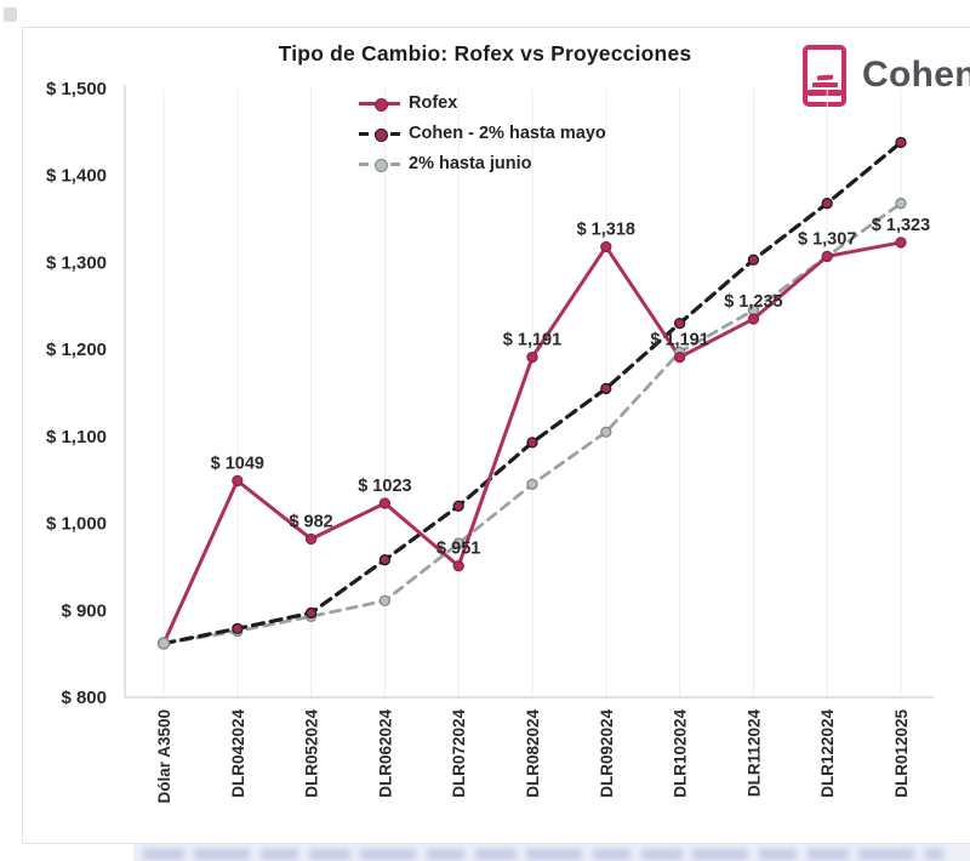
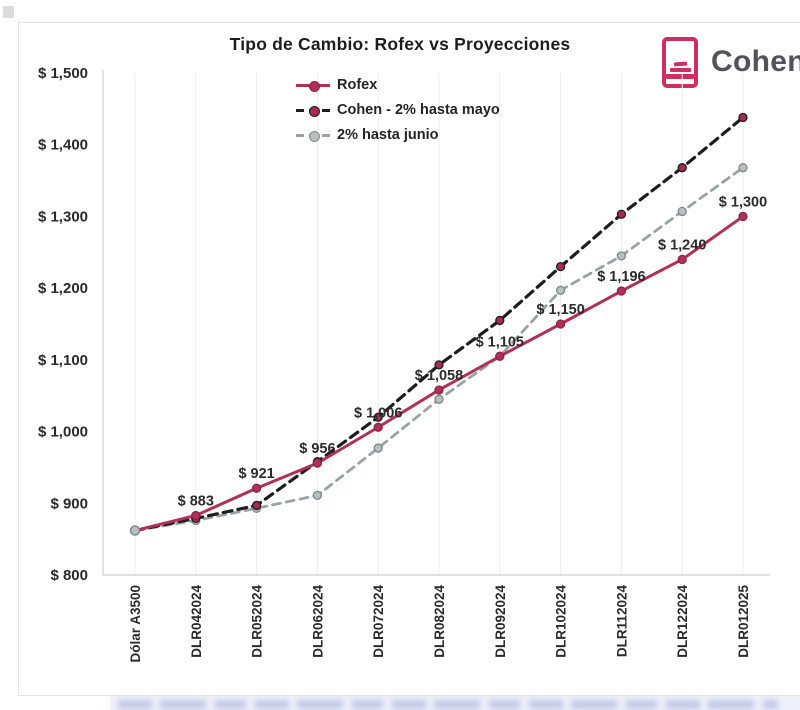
Rofex/DLR042024: 1049 -> 883
Rofex/DLR052024: 982 -> 921
Rofex/DLR062024: 1023 -> 956
Rofex/DLR072024: 951 -> 1,006
Rofex/DLR082024: 1,191 -> 1,058
Rofex/DLR092024: 1,318 -> 1,105
Rofex/DLR102024: 1,191 -> 1,150
Rofex/DLR112024: 1,235 -> 1,196
Rofex/DLR122024: 1,307 -> 1,240
Rofex/DLR012025: 1,323 -> 1,300
